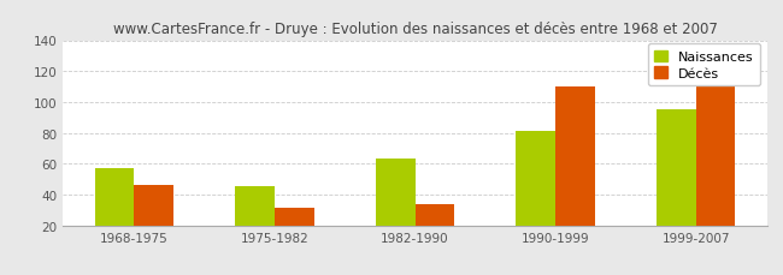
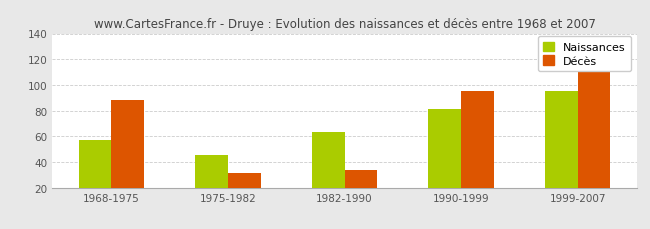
Décès/1968-1975: 46 -> 88
Décès/1990-1999: 110 -> 95
